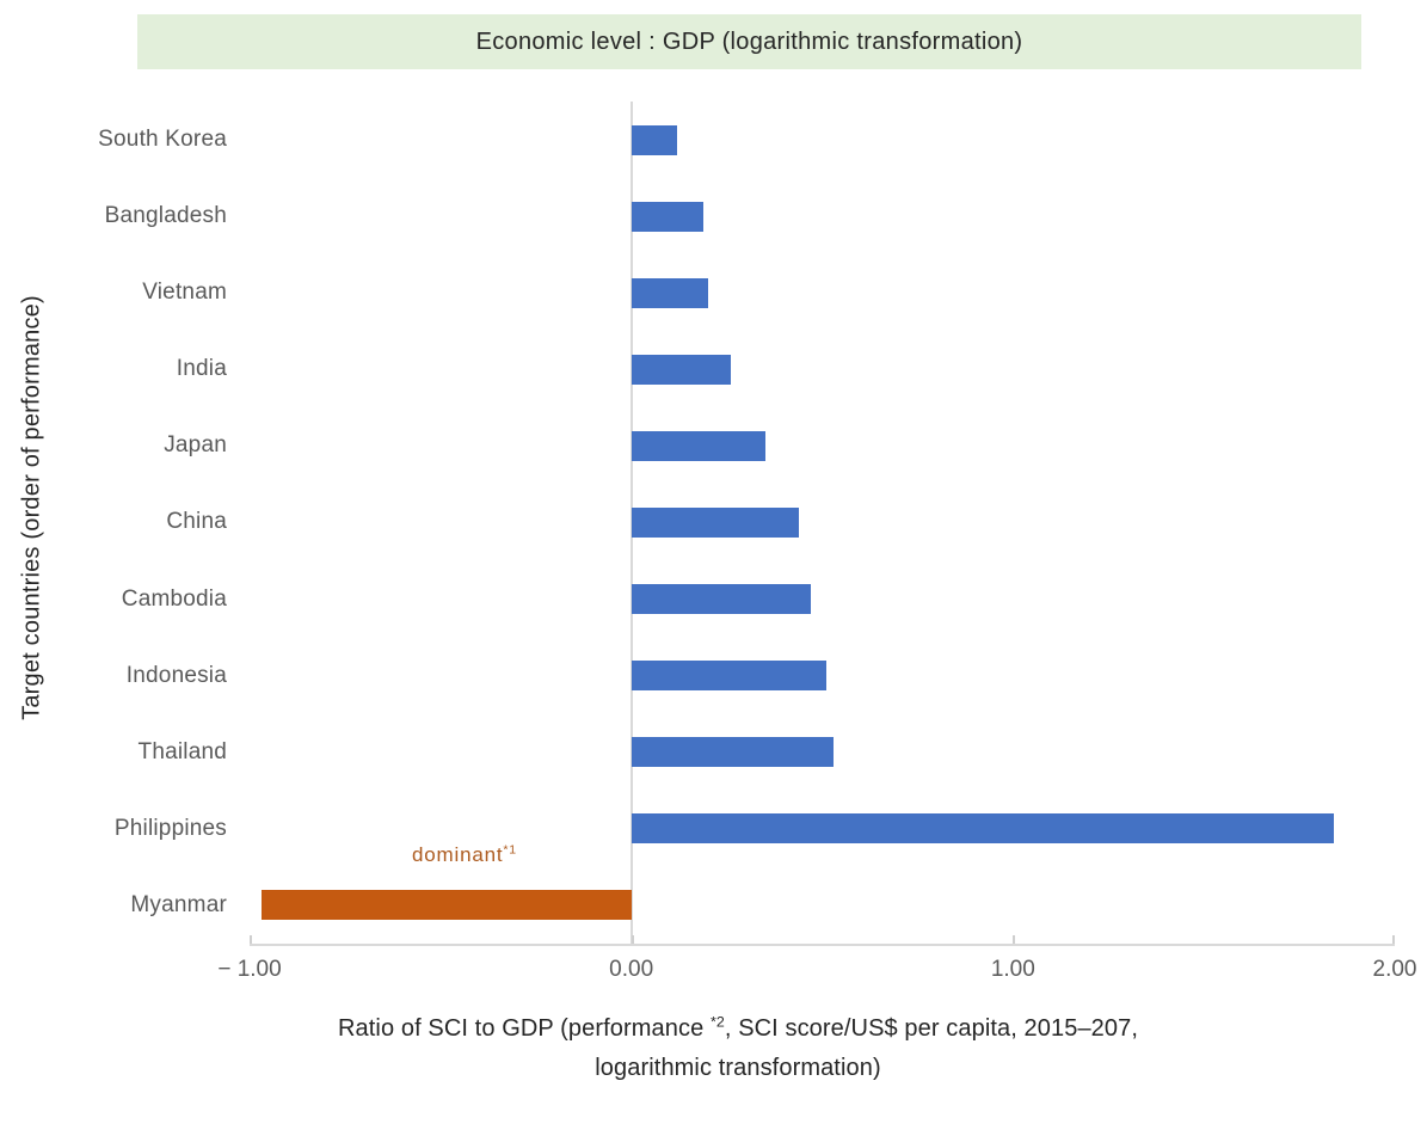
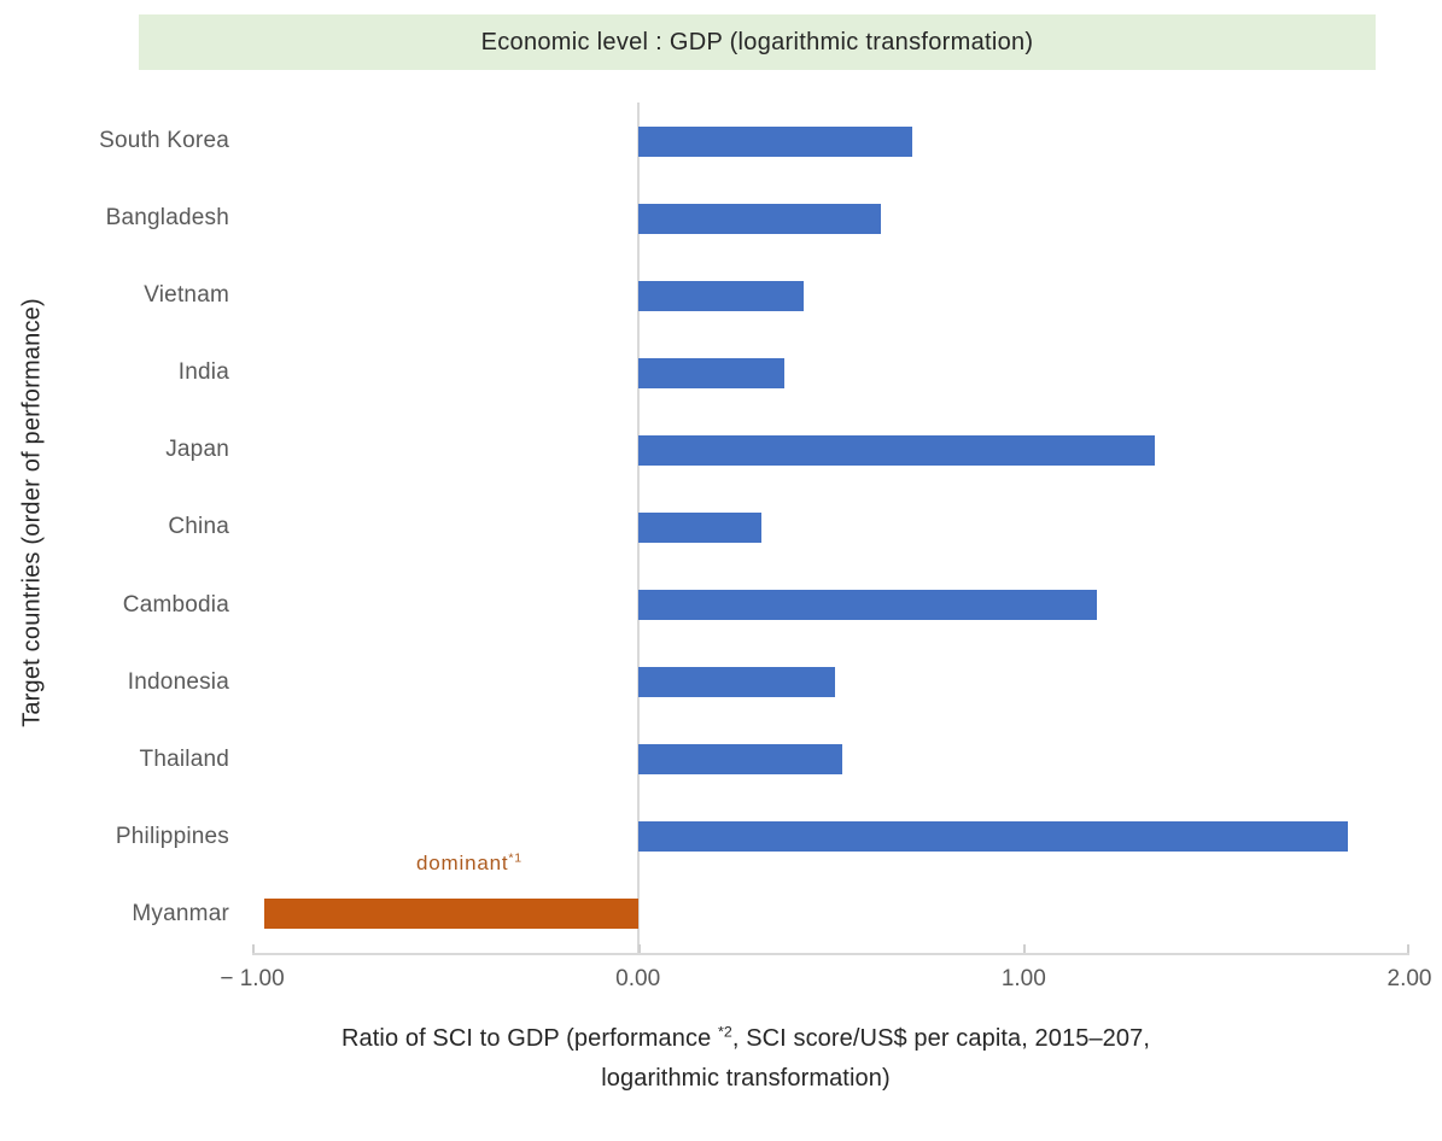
South Korea: 0.12 -> 0.71
Bangladesh: 0.19 -> 0.63
Vietnam: 0.20 -> 0.43
India: 0.26 -> 0.38
Japan: 0.35 -> 1.34
China: 0.44 -> 0.32
Cambodia: 0.47 -> 1.19
